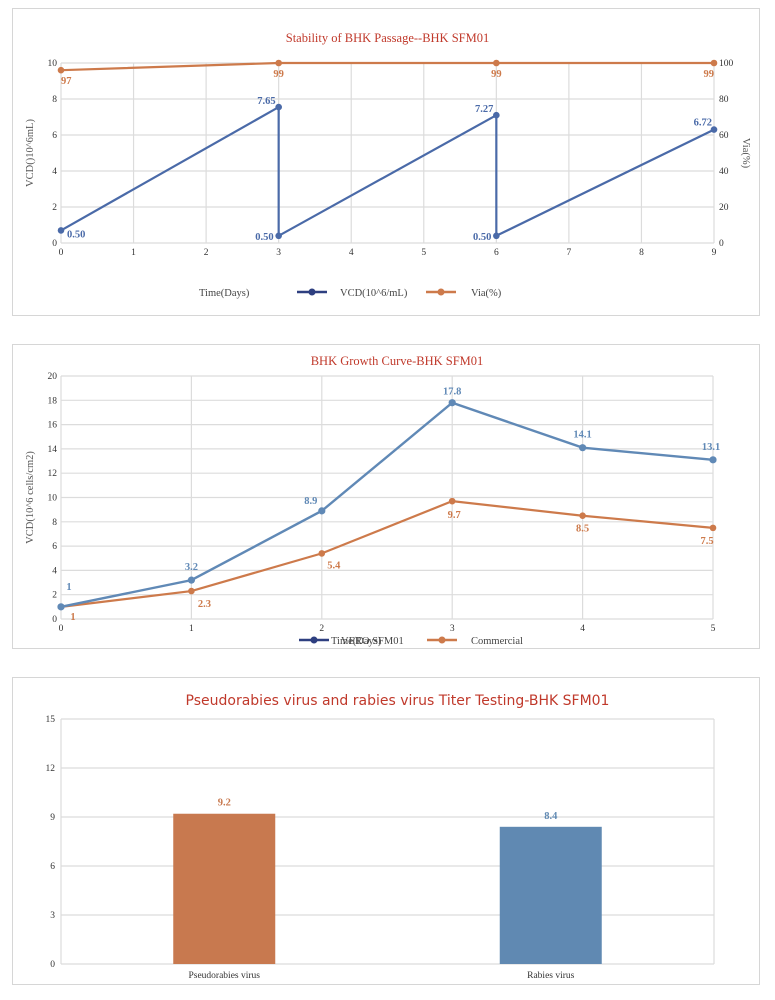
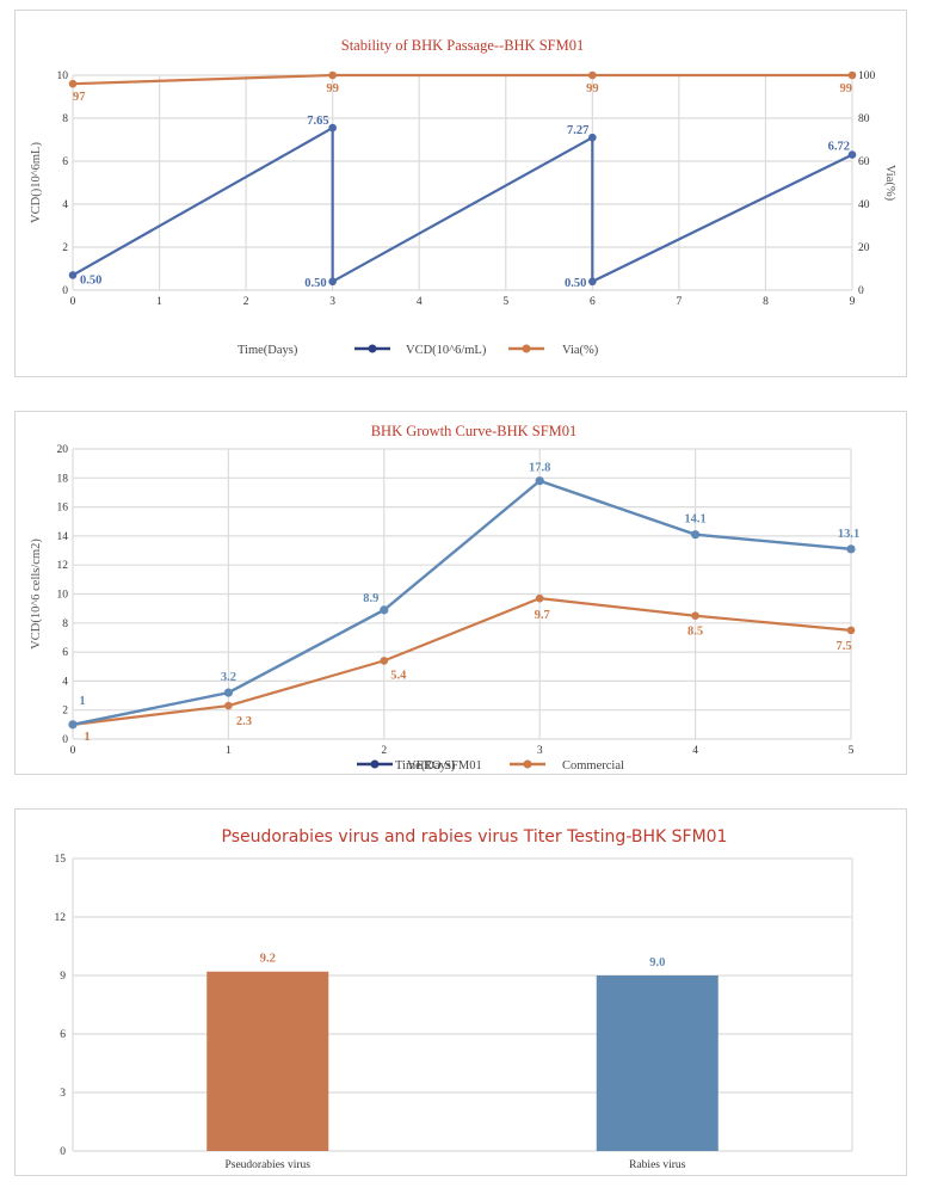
Pseudorabies virus and rabies virus Titer Testing-BHK SFM01/Rabies virus: 8.4 -> 9.0
